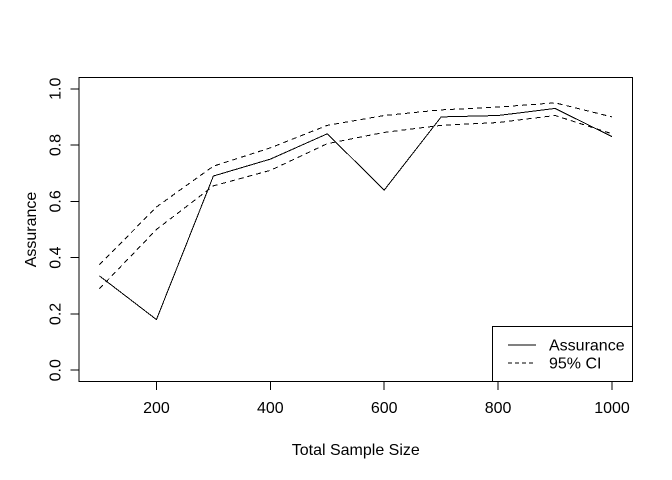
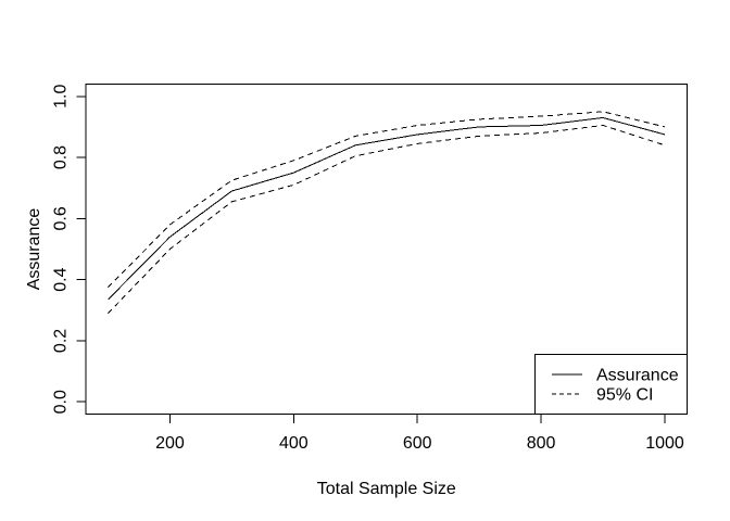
Assurance/200: 0.18 -> 0.54
Assurance/600: 0.64 -> 0.88
Assurance/1000: 0.83 -> 0.88
